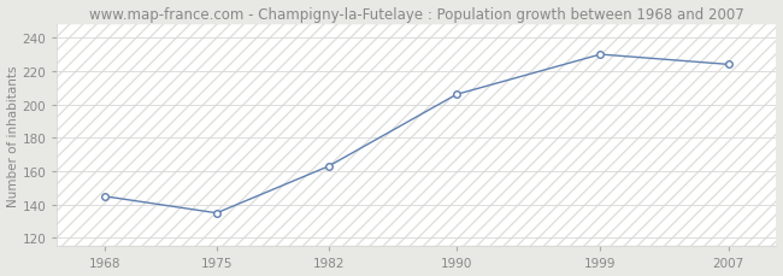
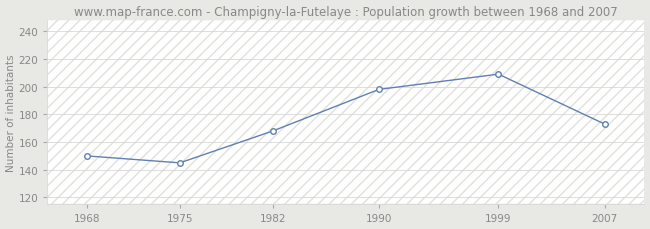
1968: 145 -> 150
1975: 135 -> 145
1982: 163 -> 168
1990: 206 -> 198
1999: 230 -> 209
2007: 224 -> 173
